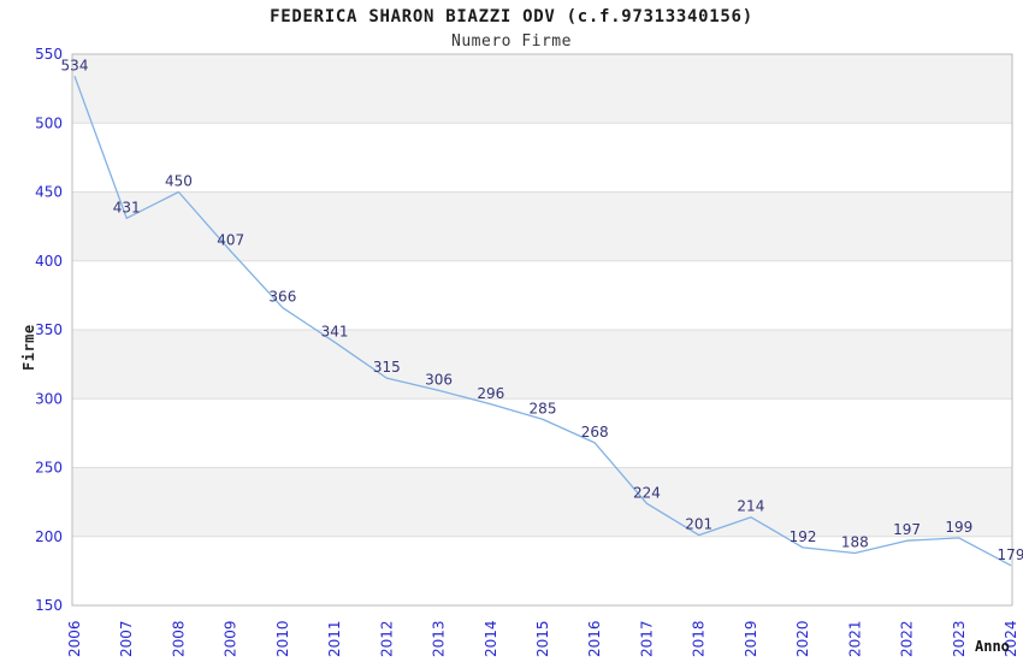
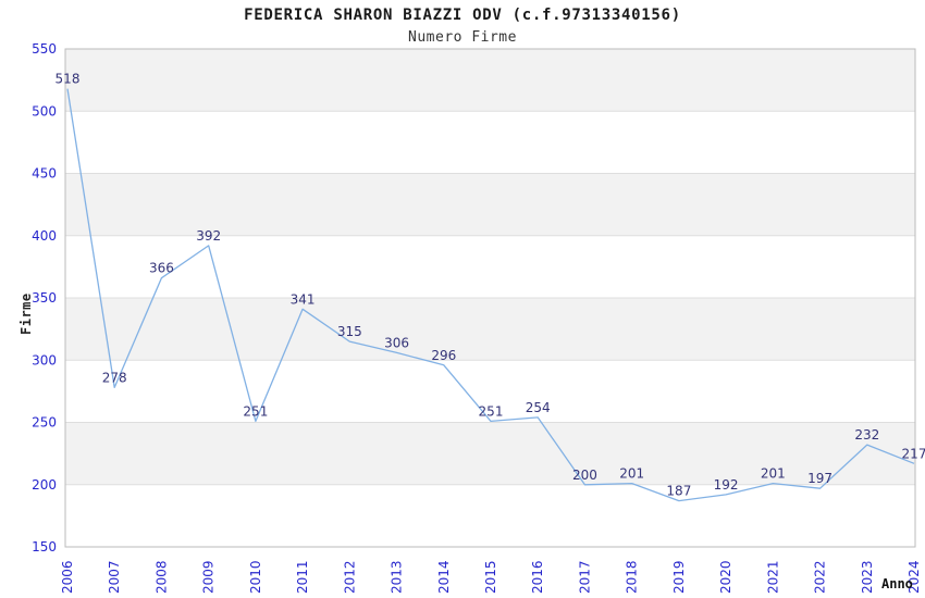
2006: 534 -> 518
2007: 431 -> 278
2008: 450 -> 366
2009: 407 -> 392
2010: 366 -> 251
2015: 285 -> 251
2016: 268 -> 254
2017: 224 -> 200
2019: 214 -> 187
2021: 188 -> 201
2023: 199 -> 232
2024: 179 -> 217
